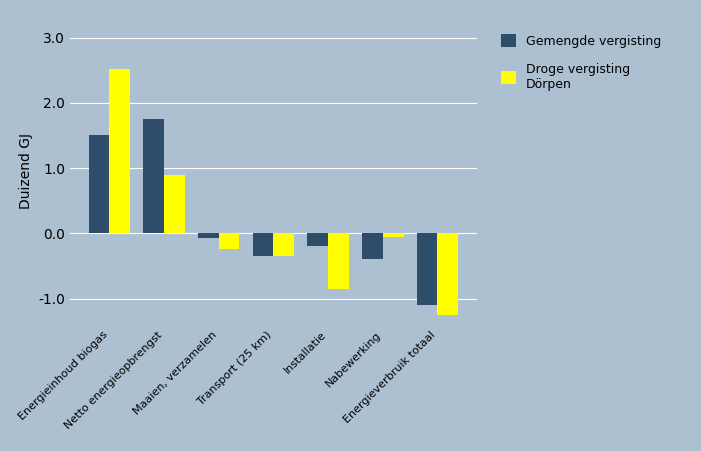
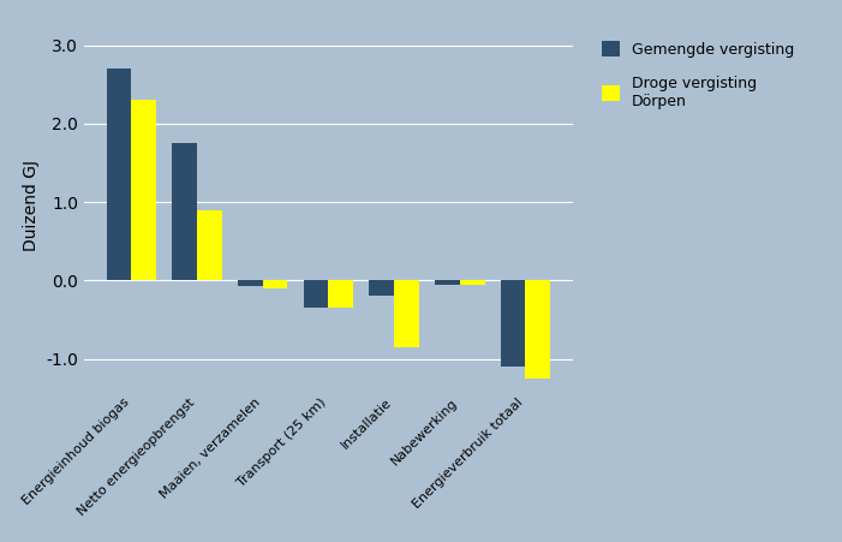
Gemengde vergisting/Energieinhoud biogas: 1.50 -> 2.70
Droge vergisting Dörpen/Energieinhoud biogas: 2.52 -> 2.30
Droge vergisting Dörpen/Maaien, verzamelen: -0.24 -> -0.10
Gemengde vergisting/Nabewerking: -0.40 -> -0.05
